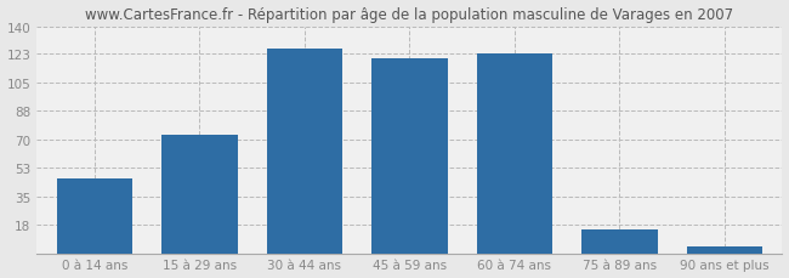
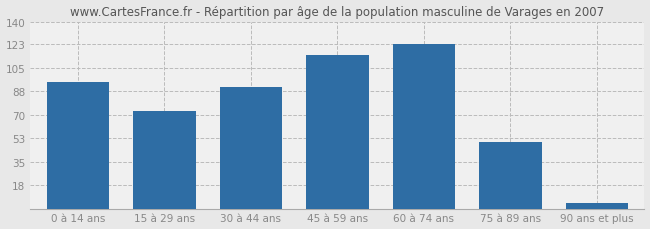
0 à 14 ans: 46 -> 95
30 à 44 ans: 126 -> 91
45 à 59 ans: 120 -> 115
75 à 89 ans: 15 -> 50
